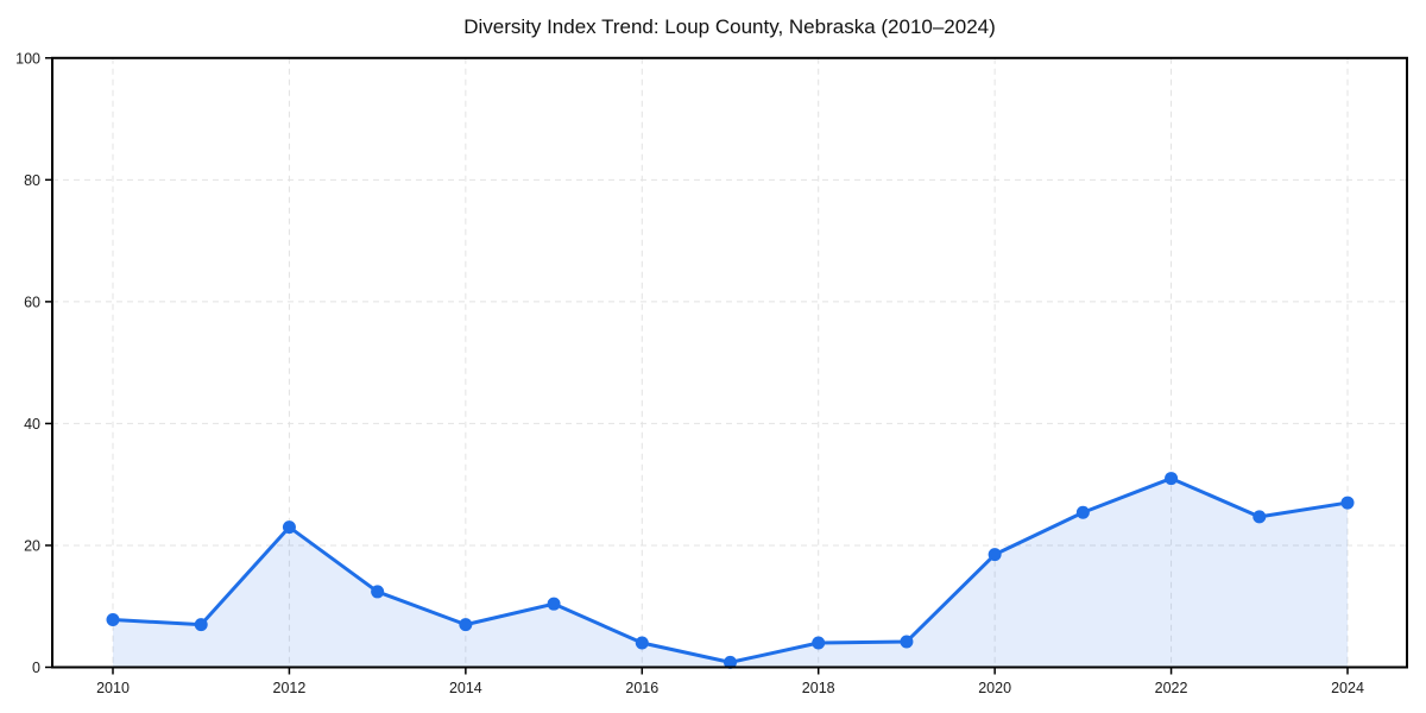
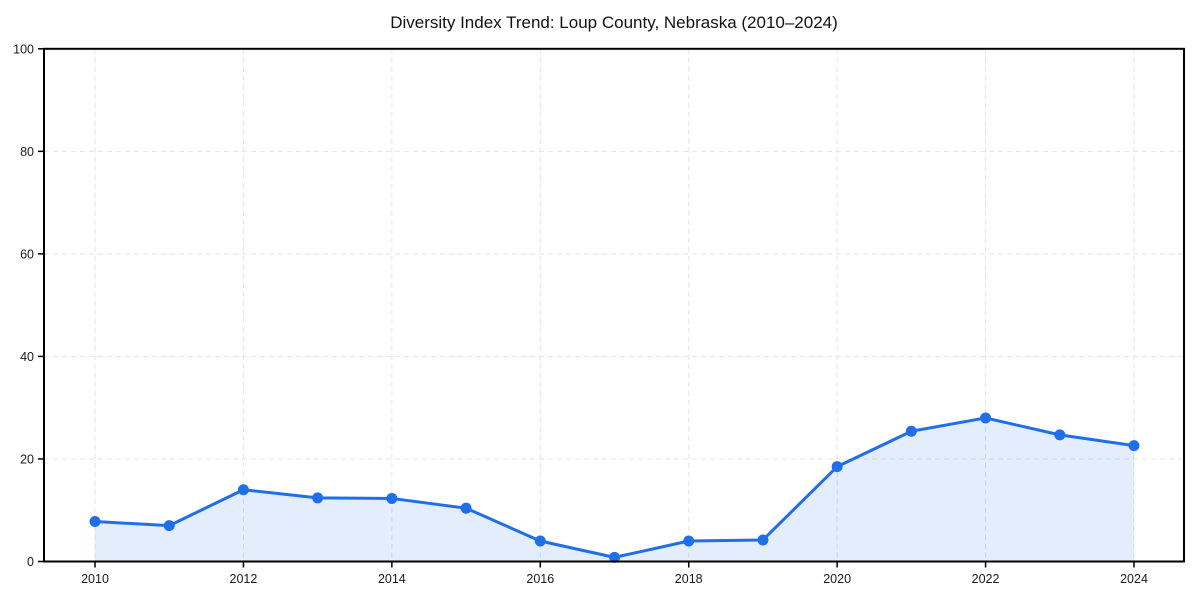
2012: 23 -> 14
2014: 7 -> 12
2022: 31 -> 28
2024: 27 -> 23
